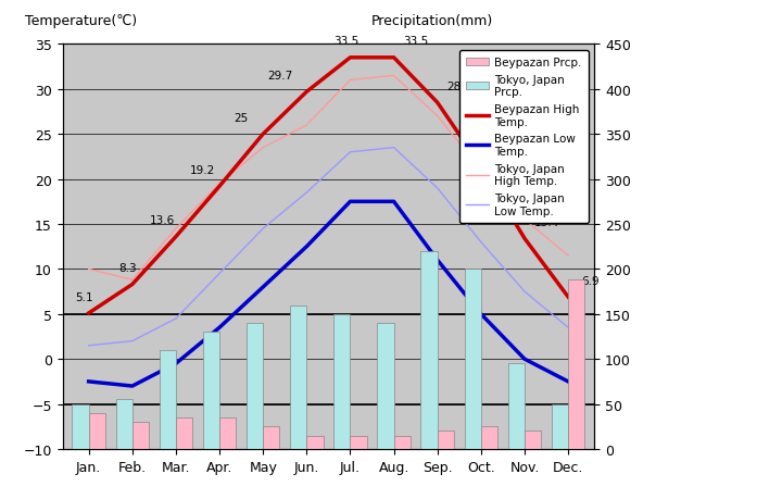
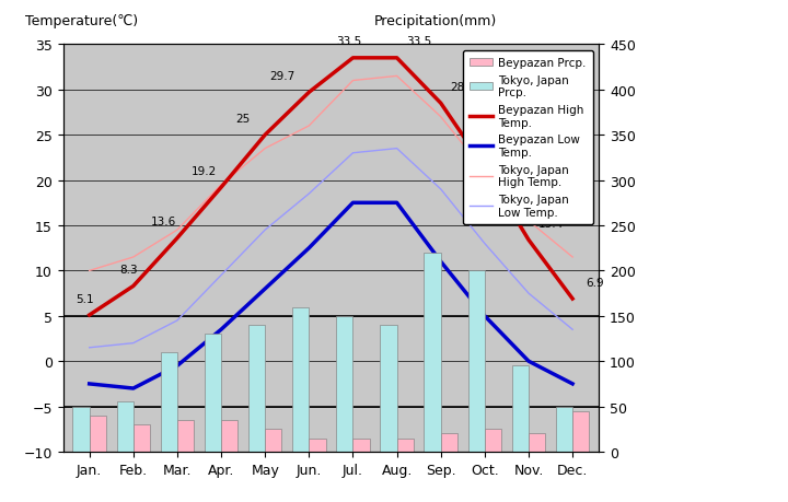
Tokyo, Japan High Temp./Feb.: 8.8 -> 11.5
Beypazan Prcp./Dec.: 188 -> 45
